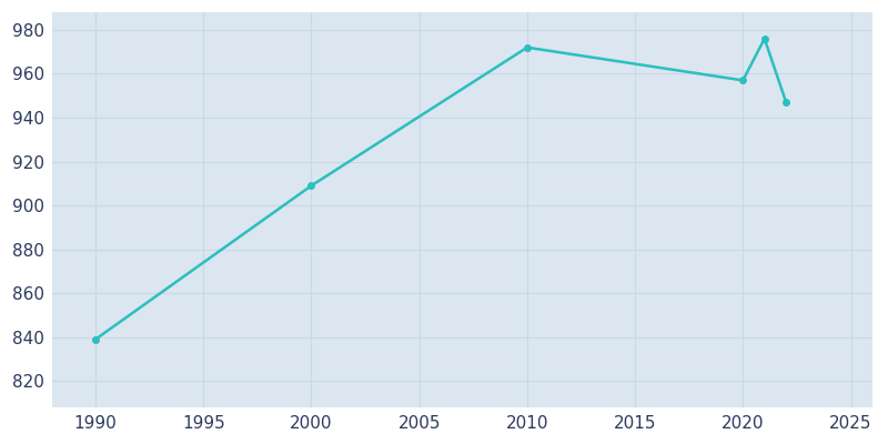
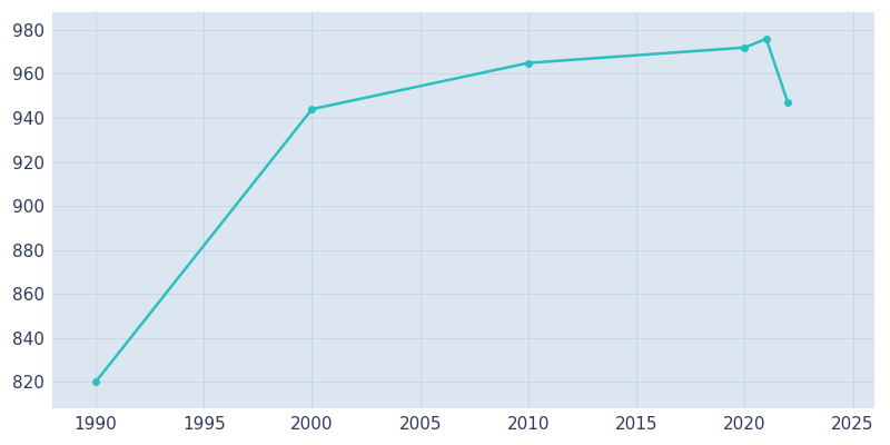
1990: 839 -> 820
2000: 909 -> 944
2010: 972 -> 965
2020: 957 -> 972
